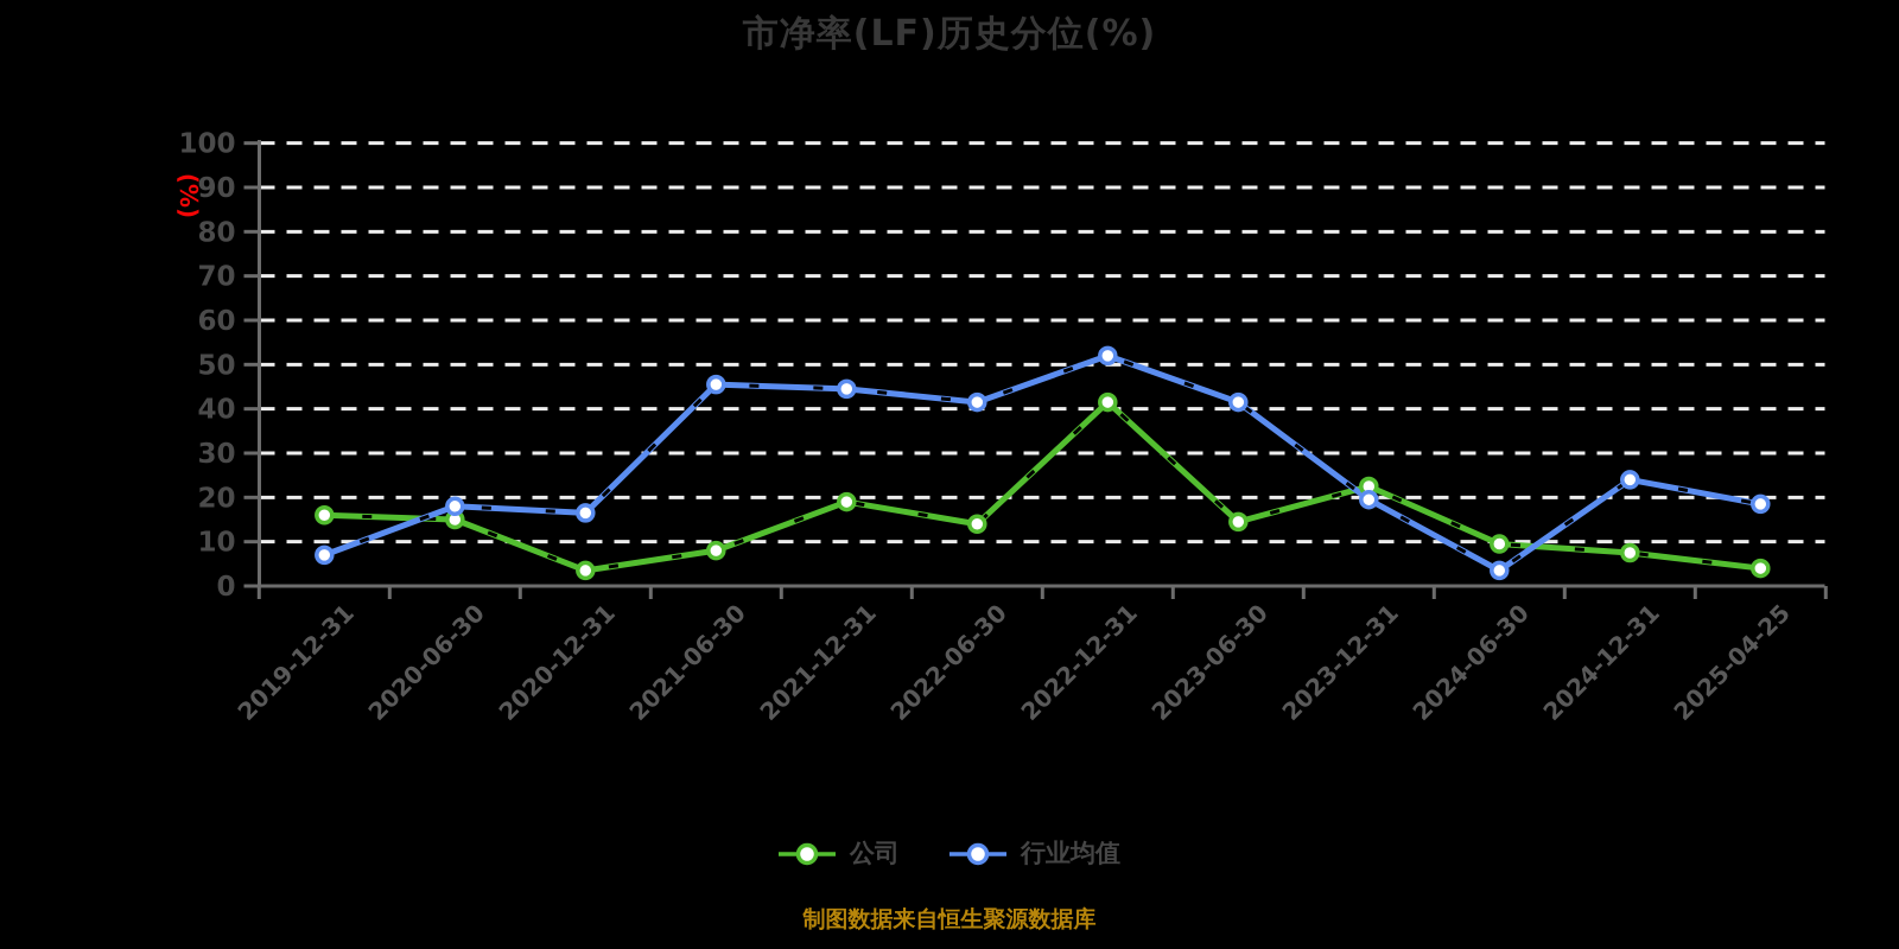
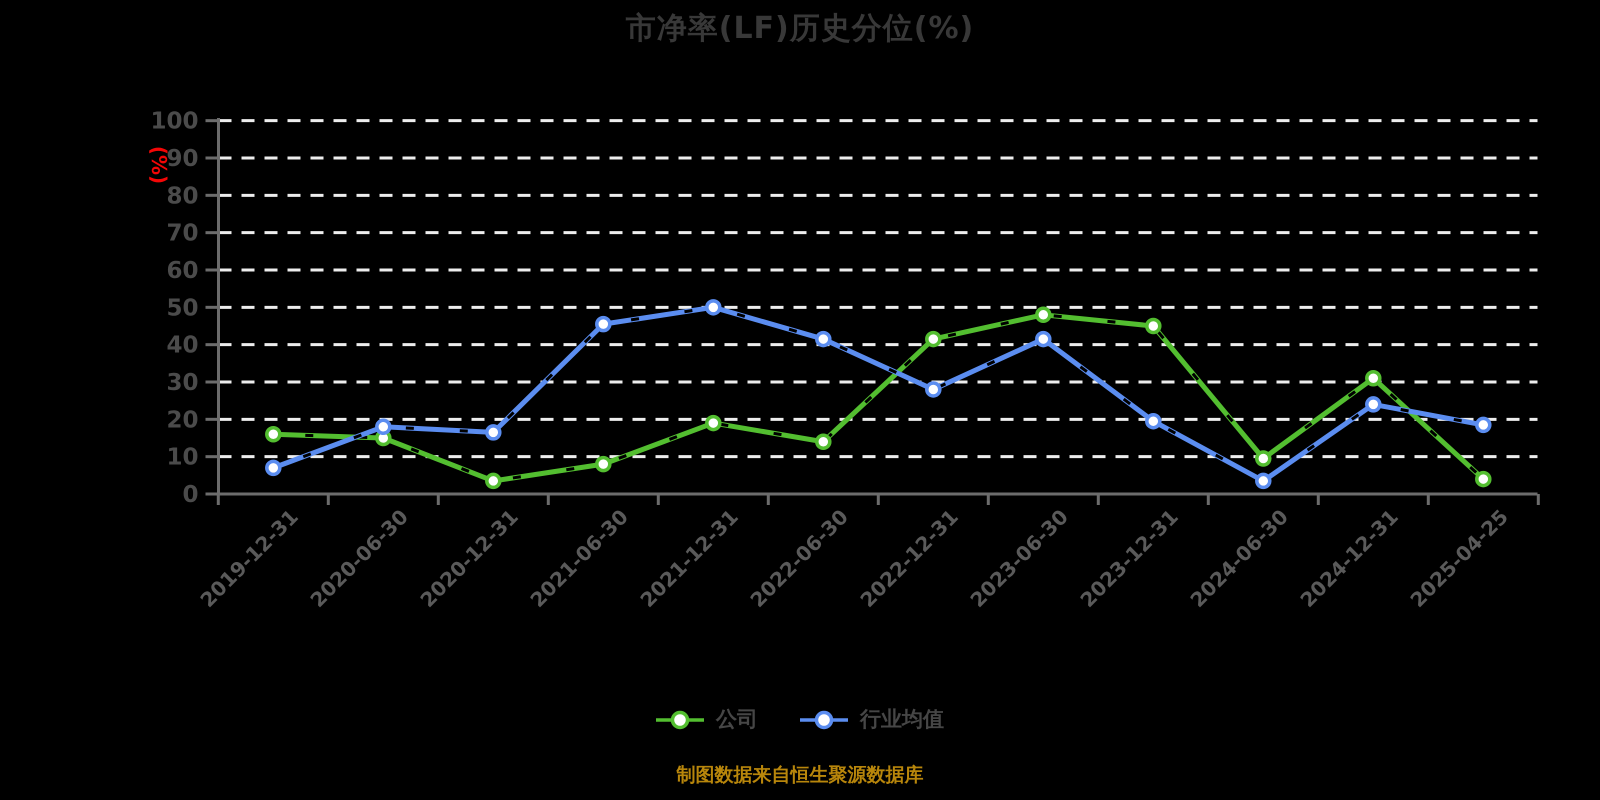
行业均值/2021-12-31: 44 -> 50
行业均值/2022-12-31: 52 -> 28
公司/2023-06-30: 14 -> 48
公司/2023-12-31: 22 -> 45
公司/2024-12-31: 8 -> 31
